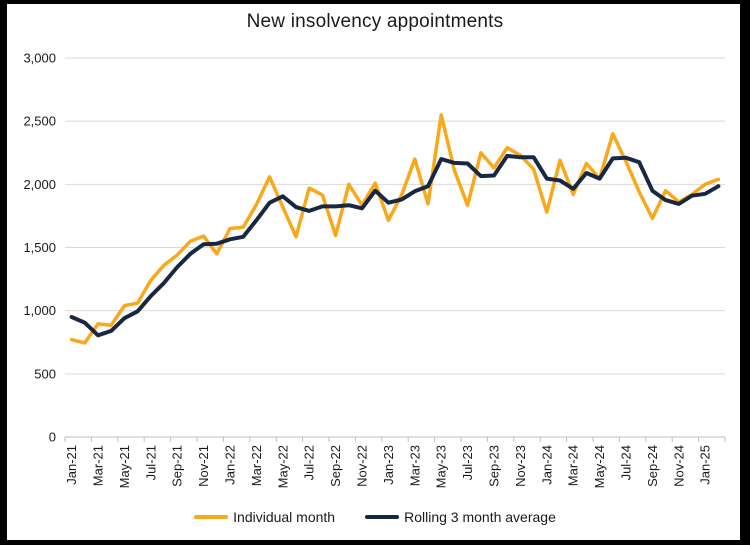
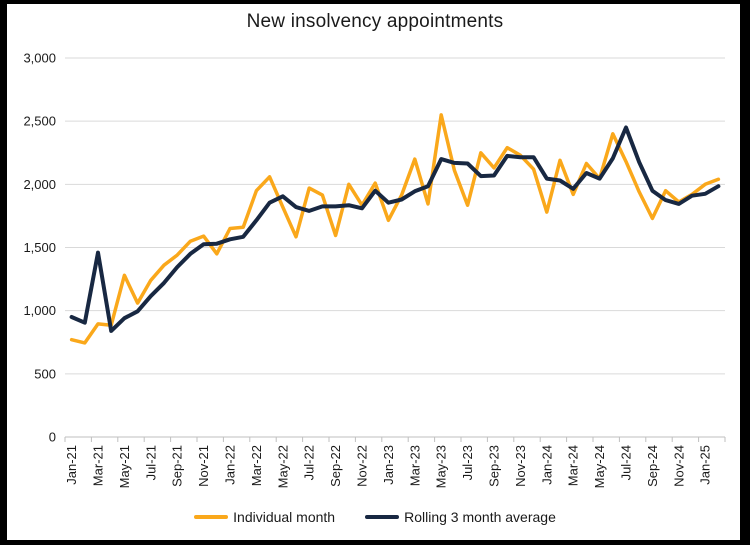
Rolling 3 month average/Mar-21: 800 -> 1460
Individual month/May-21: 1040 -> 1280
Individual month/Mar-22: 1840 -> 1950
Rolling 3 month average/Jul-24: 2210 -> 2450
